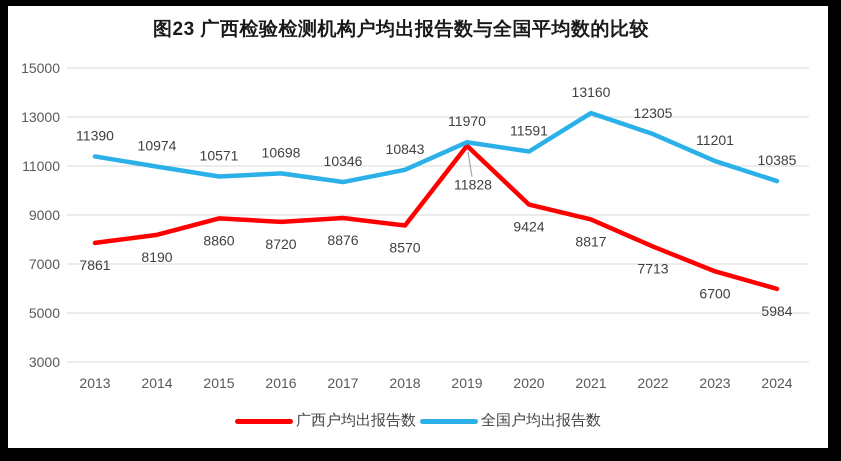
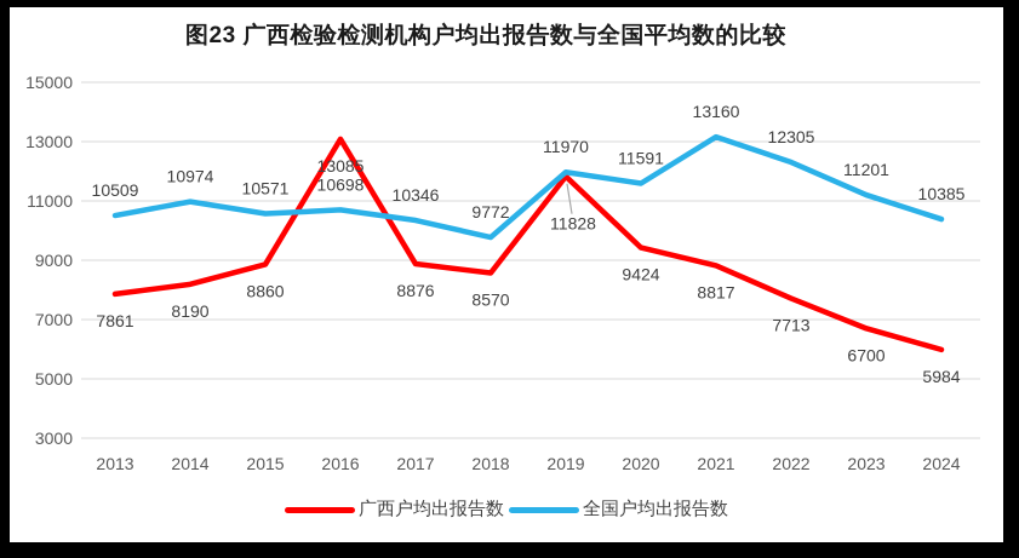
全国户均出报告数/2013: 11390 -> 10509
广西户均出报告数/2016: 8720 -> 13085
全国户均出报告数/2018: 10843 -> 9772
